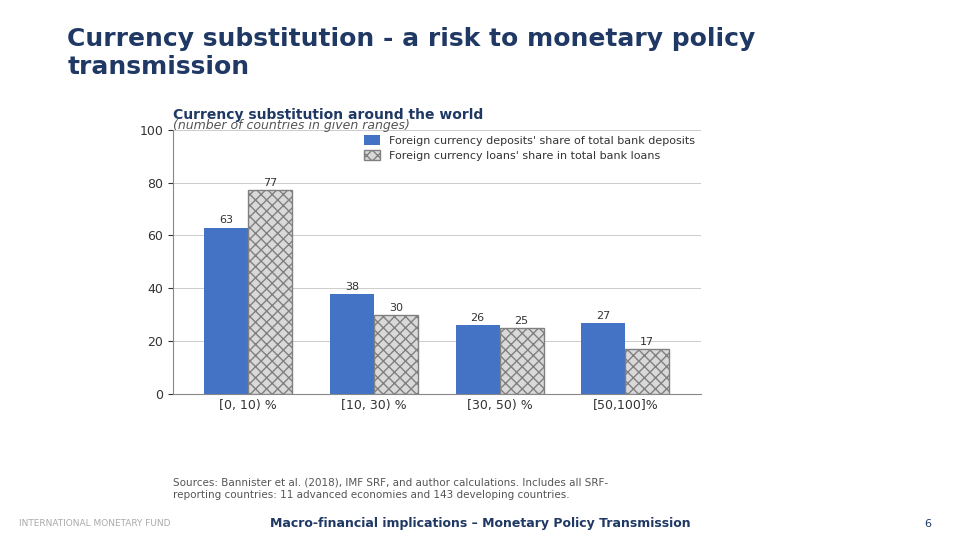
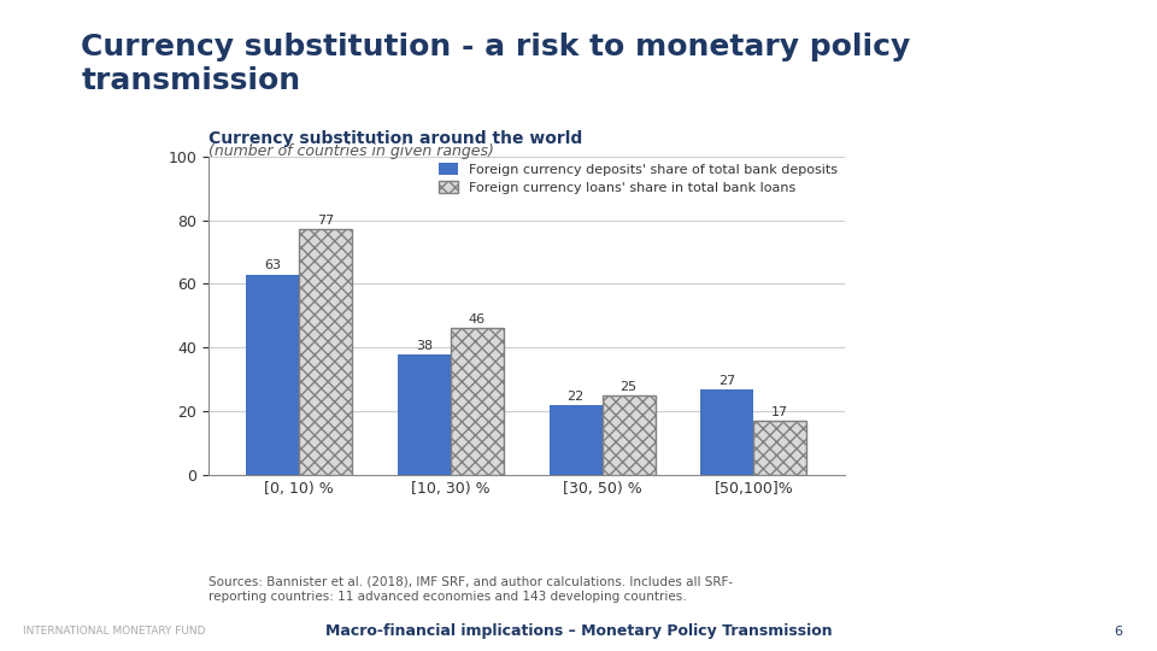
Foreign currency loans' share in total bank loans/[10, 30) %: 30 -> 46
Foreign currency deposits' share of total bank deposits/[30, 50) %: 26 -> 22
